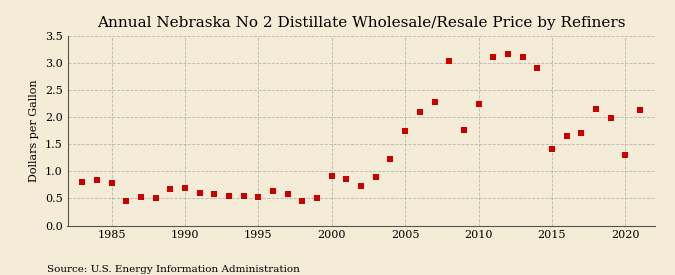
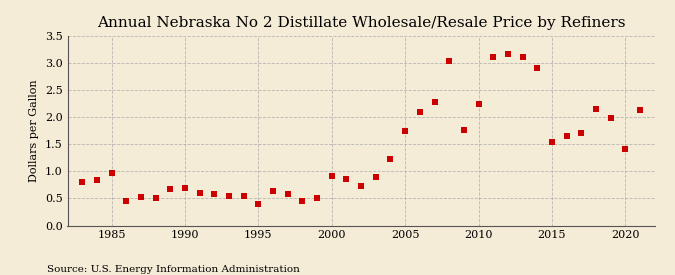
1985: 0.79 -> 0.96
1995: 0.53 -> 0.40
2015: 1.42 -> 1.54
2020: 1.30 -> 1.42
